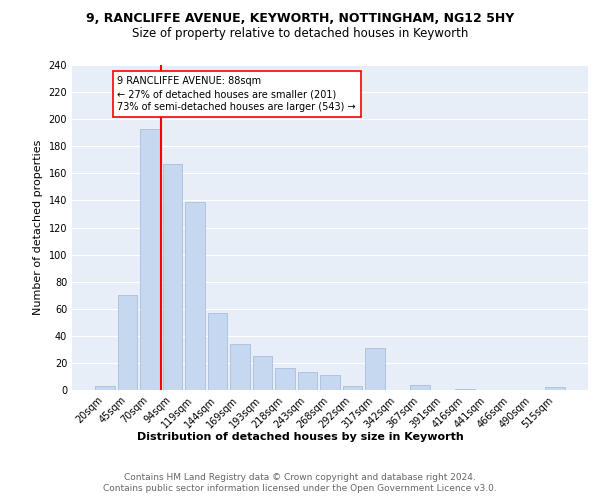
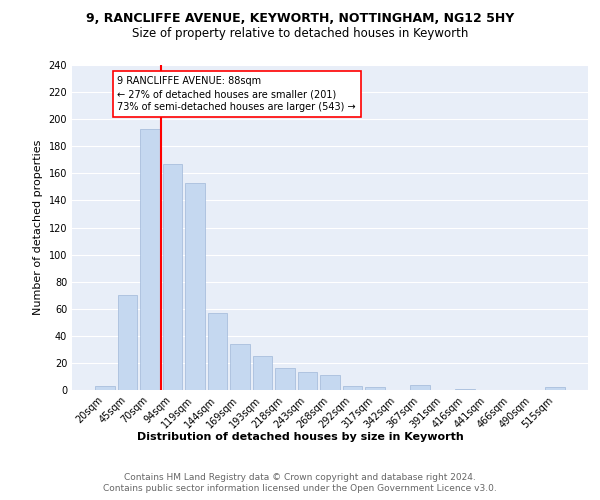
119sqm: 139 -> 153
317sqm: 31 -> 2
